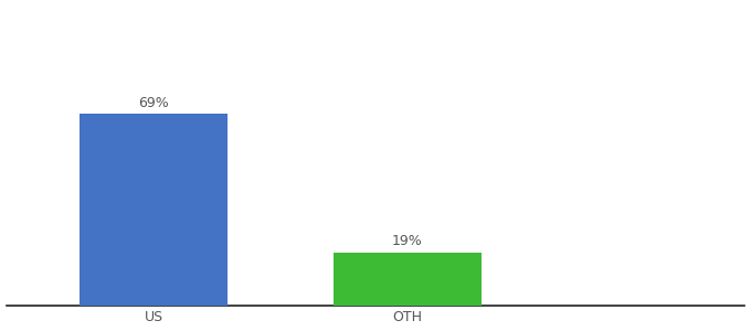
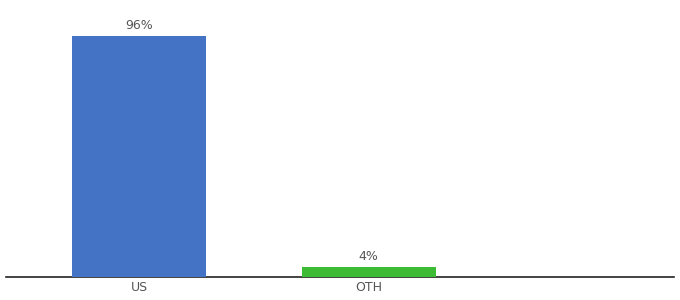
US: 69% -> 96%
OTH: 19% -> 4%
